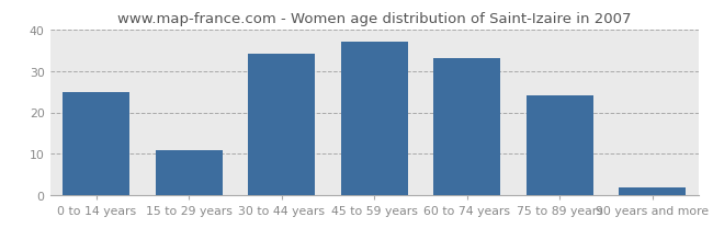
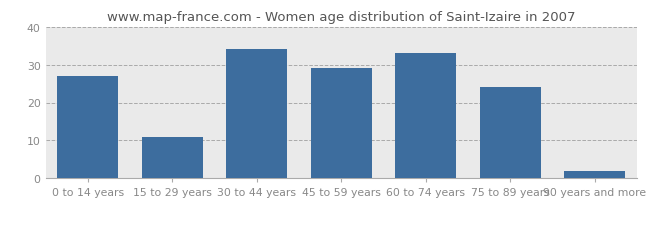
0 to 14 years: 25 -> 27
45 to 59 years: 37 -> 29
